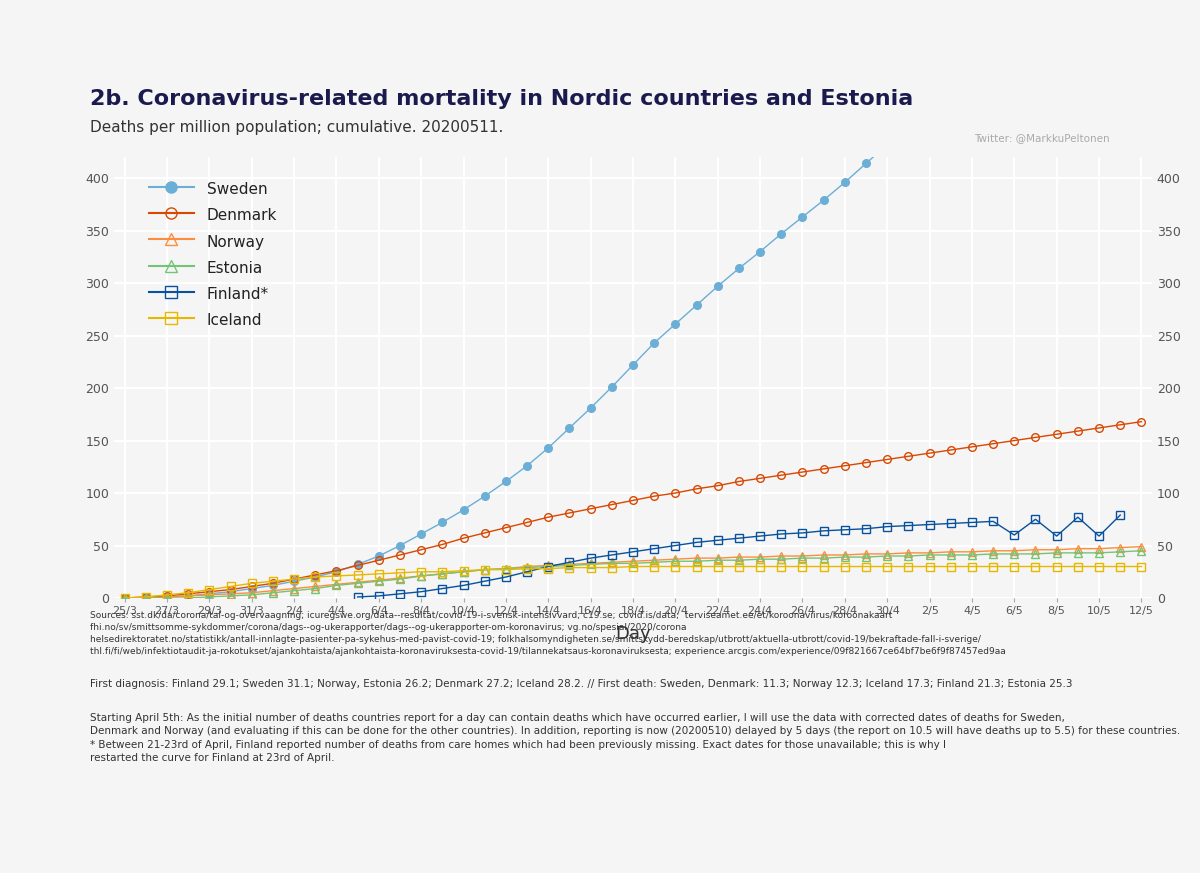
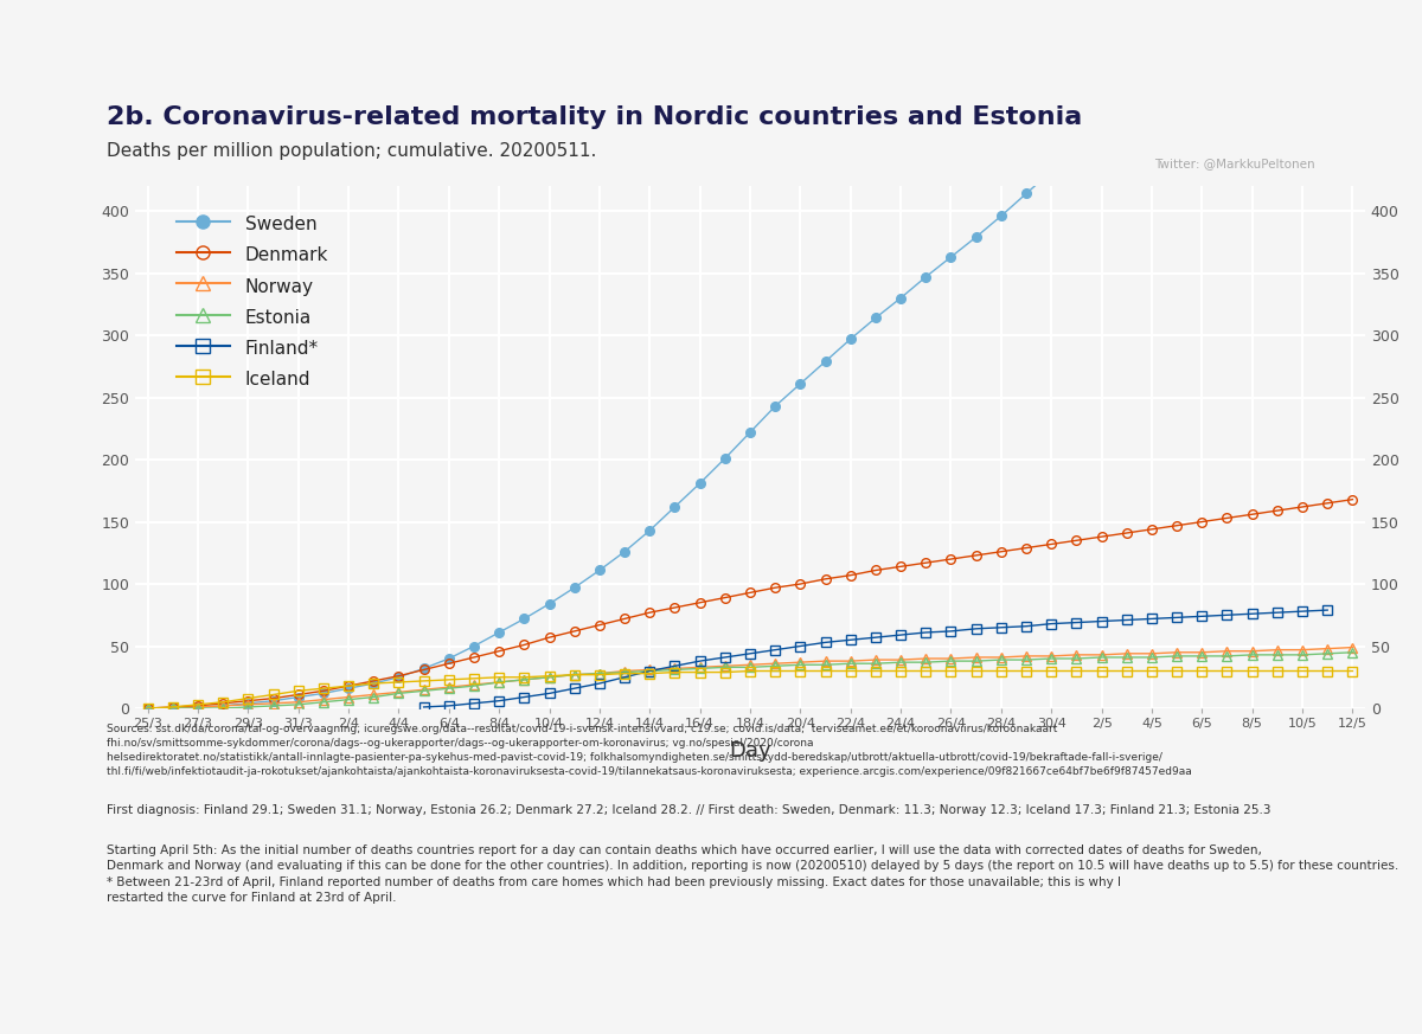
Finland*/6/5: 60 -> 74
Finland*/8/5: 59 -> 76
Finland*/10/5: 59 -> 78
